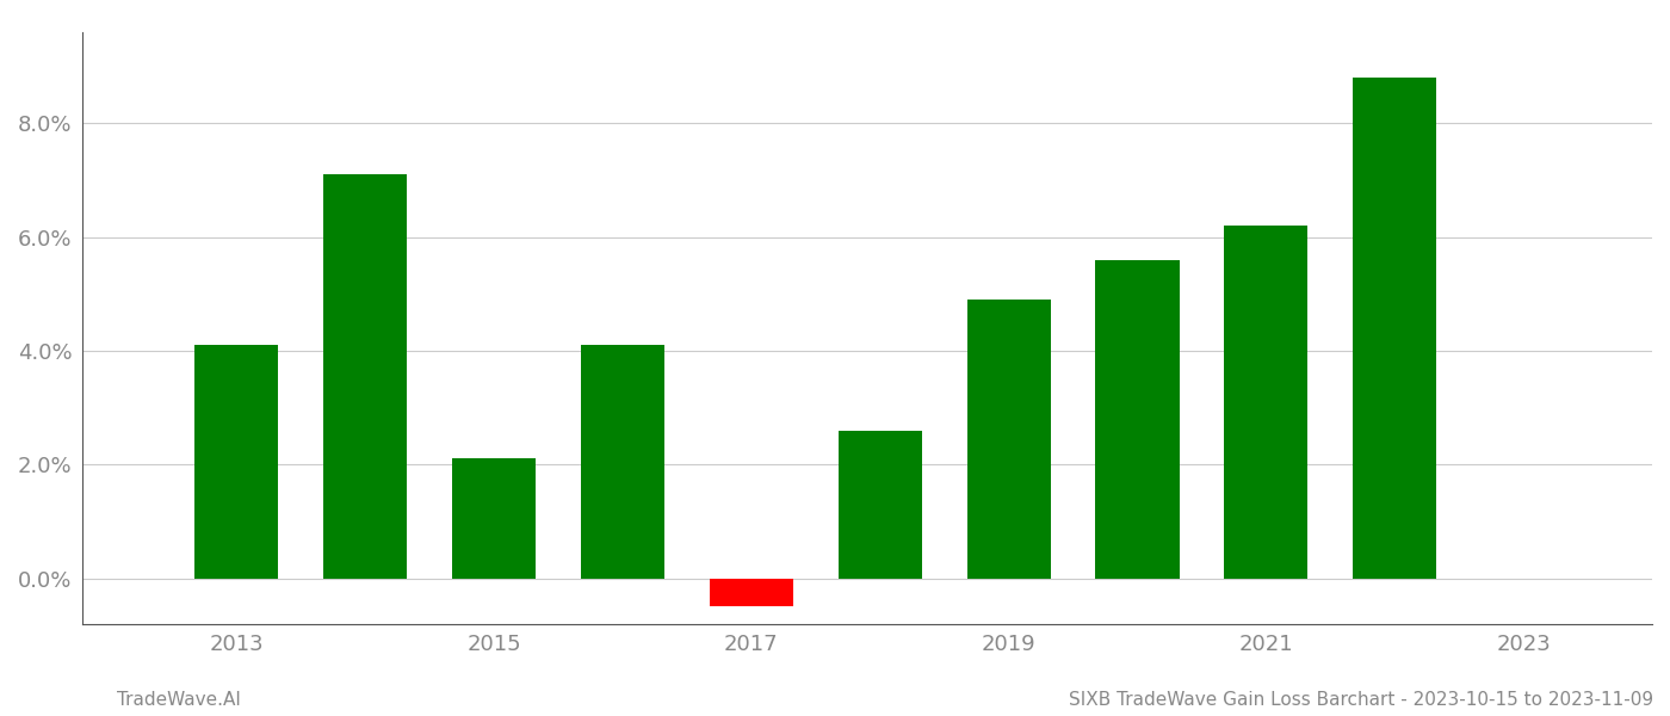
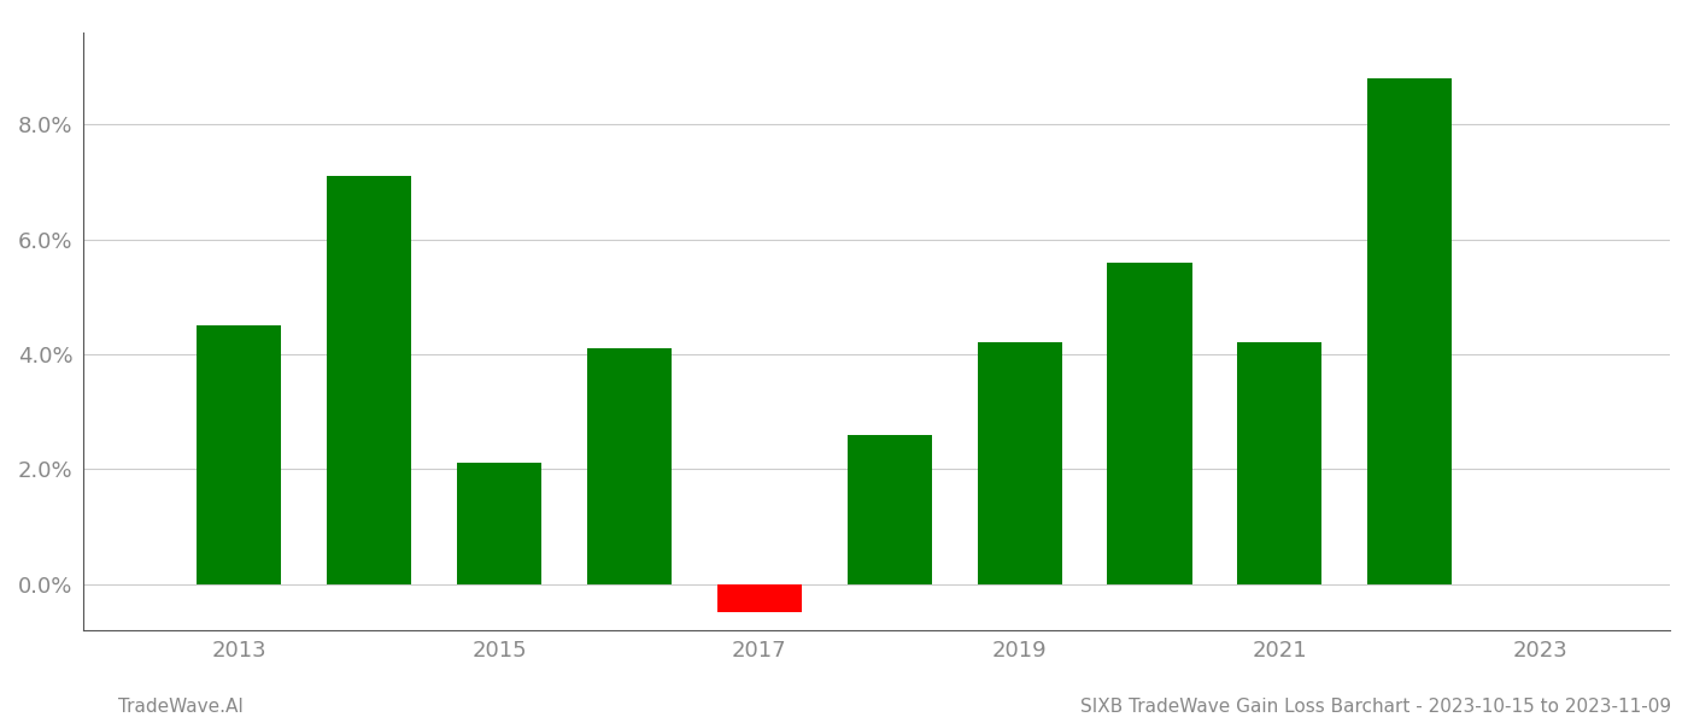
2013: 4.1% -> 4.5%
2019: 4.9% -> 4.2%
2021: 6.2% -> 4.2%
